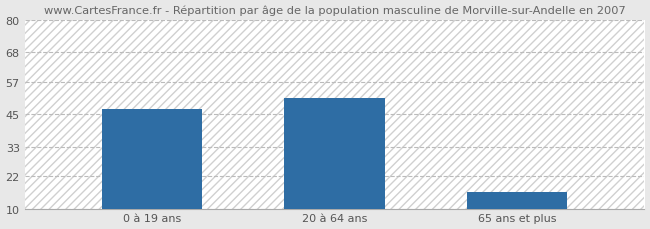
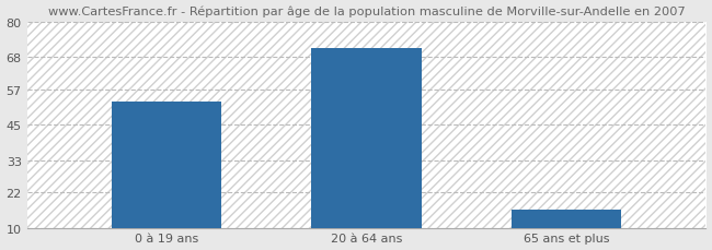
0 à 19 ans: 47 -> 53
20 à 64 ans: 51 -> 71
